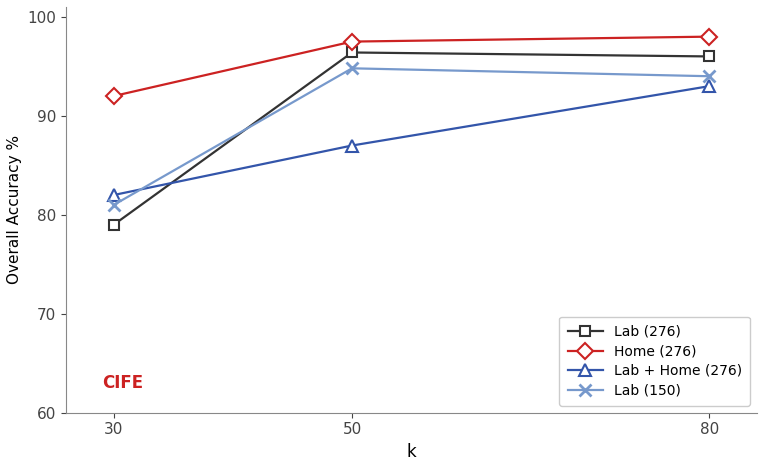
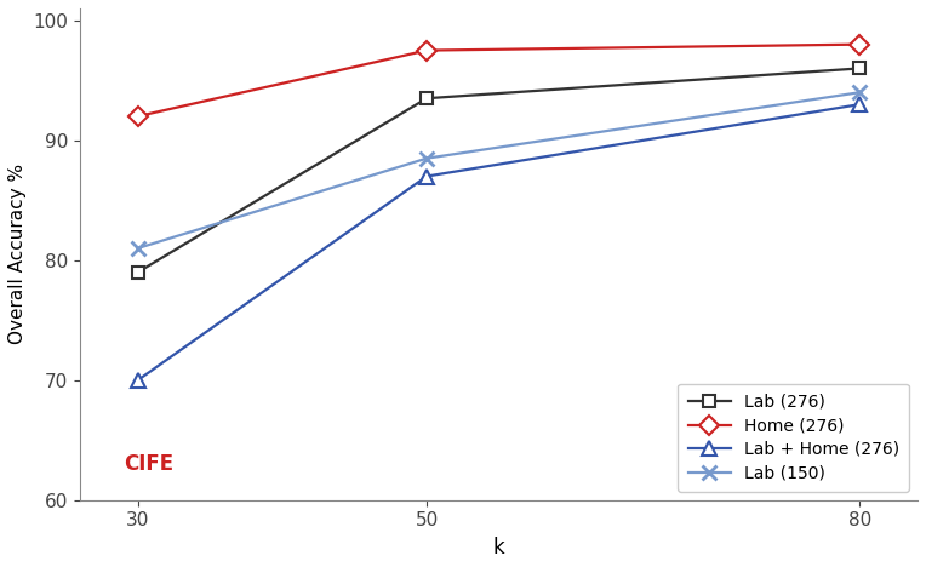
Lab + Home (276)/30: 82 -> 70
Lab (276)/50: 96.4 -> 93.5
Lab (150)/50: 94.8 -> 88.5
